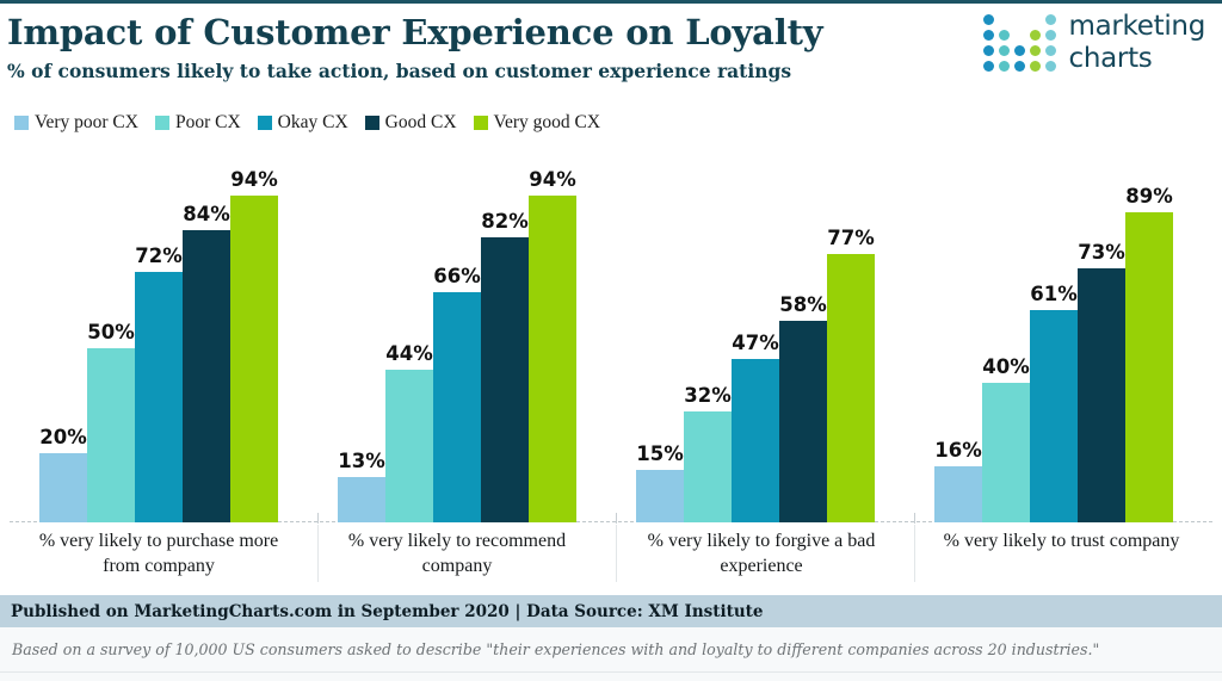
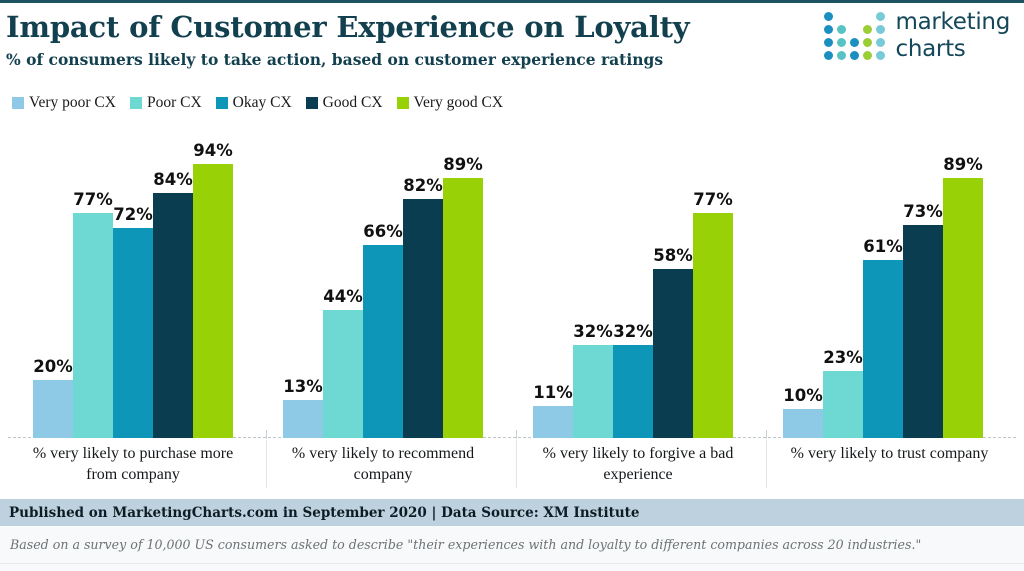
Poor CX/% very likely to purchase more from company: 50% -> 77%
Very good CX/% very likely to recommend company: 94% -> 89%
Very poor CX/% very likely to forgive a bad experience: 15% -> 11%
Okay CX/% very likely to forgive a bad experience: 47% -> 32%
Very poor CX/% very likely to trust company: 16% -> 10%
Poor CX/% very likely to trust company: 40% -> 23%
